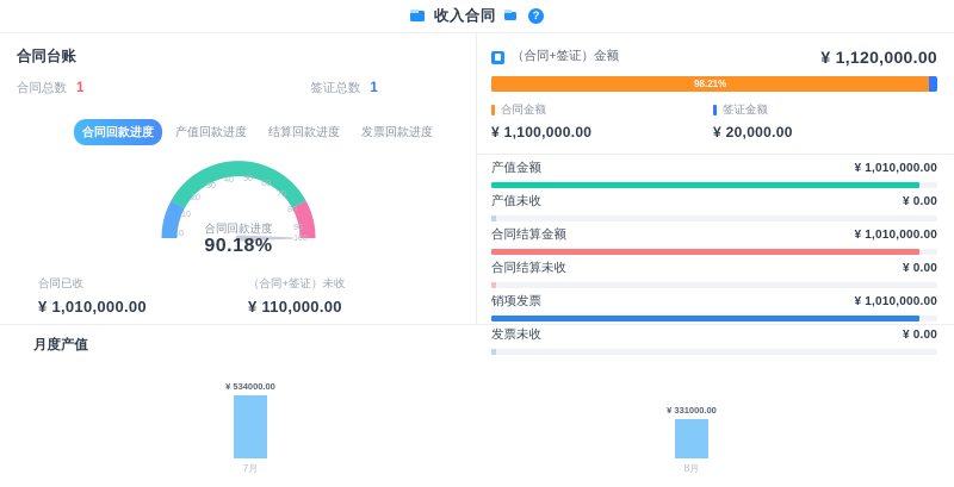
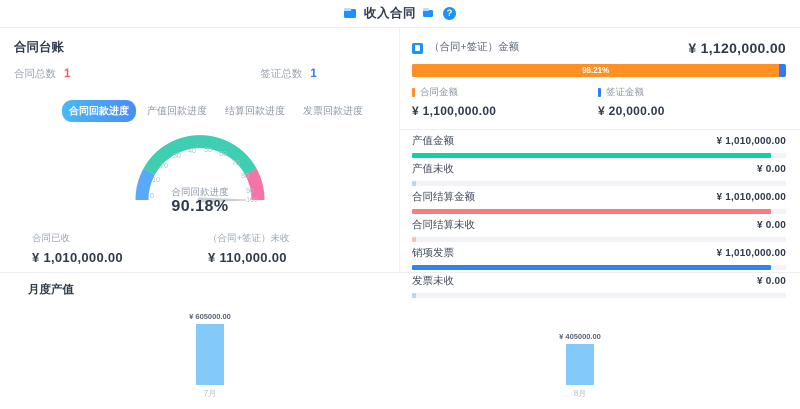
7月: 534000.00 -> 605000.00
8月: 331000.00 -> 405000.00
